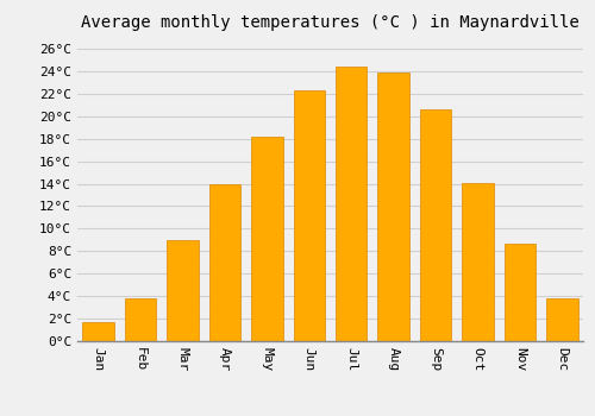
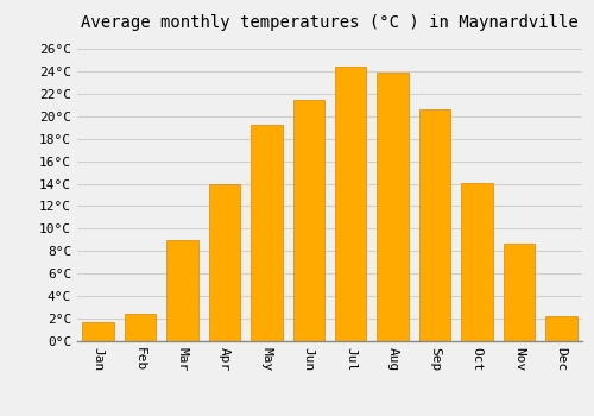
Feb: 3.8°C -> 2.4°C
May: 18.2°C -> 19.2°C
Jun: 22.3°C -> 21.4°C
Dec: 3.8°C -> 2.2°C
